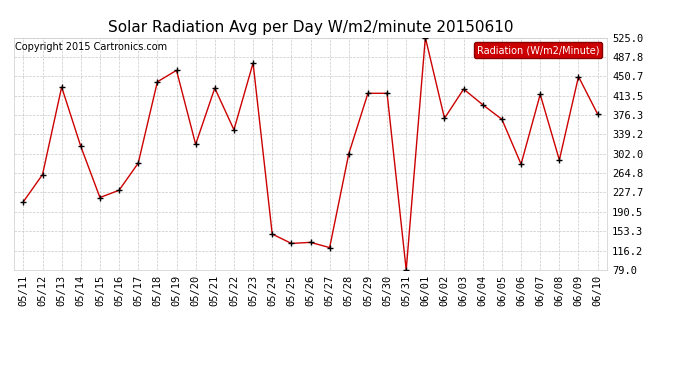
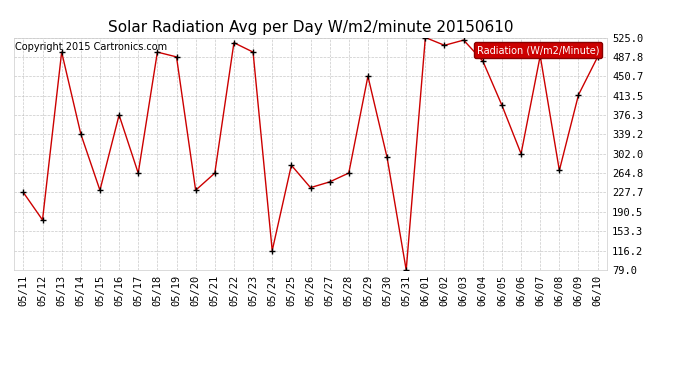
05/11: 210 -> 228
05/12: 262 -> 175
05/13: 430 -> 497
05/14: 316 -> 340
05/15: 218 -> 232
05/16: 232 -> 376
05/17: 284 -> 265
05/18: 440 -> 497
05/19: 462 -> 488
05/20: 320 -> 232
05/21: 428 -> 265
05/22: 348 -> 515
05/23: 476 -> 497
05/24: 148 -> 116
05/25: 130 -> 280
05/26: 132 -> 237
05/27: 122 -> 248
05/28: 302 -> 265
05/29: 418 -> 451
05/30: 418 -> 295
06/02: 370 -> 510
06/03: 426 -> 520
06/04: 396 -> 480
06/05: 368 -> 395
06/06: 282 -> 302
06/07: 416 -> 490
06/08: 290 -> 270
06/09: 450 -> 415
06/10: 378 -> 488
